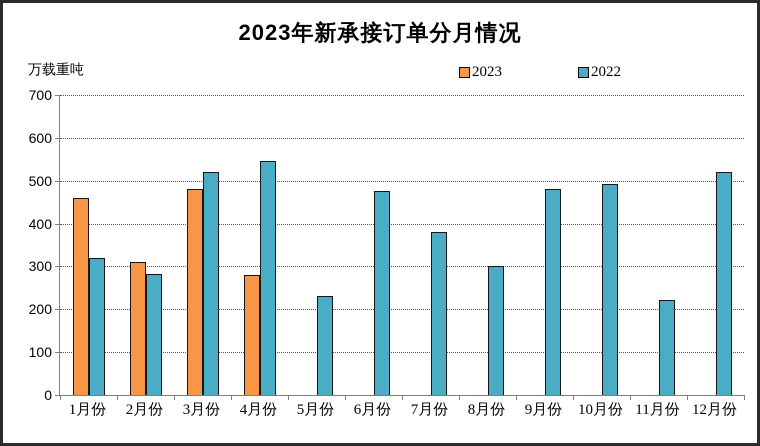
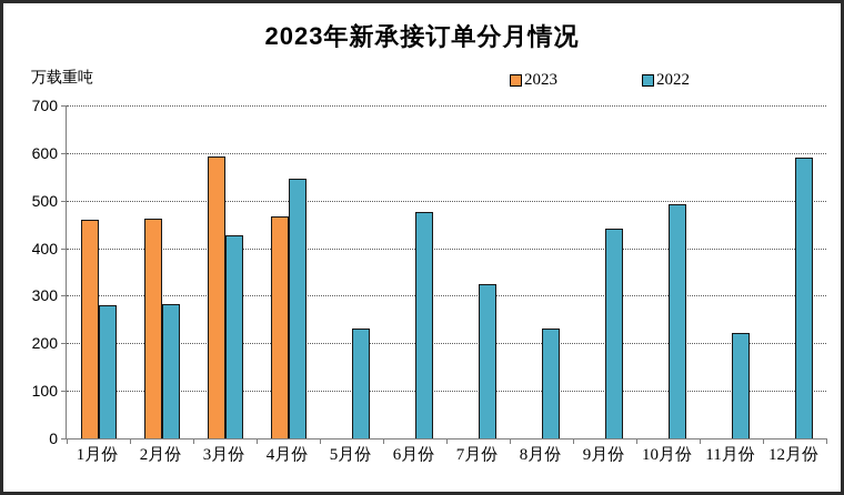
2022/1月份: 320 -> 280
2023/2月份: 310 -> 460
2023/3月份: 480 -> 590
2022/3月份: 520 -> 430
2023/4月份: 280 -> 470
2022/7月份: 380 -> 320
2022/8月份: 300 -> 230
2022/9月份: 480 -> 440
2022/12月份: 520 -> 590
